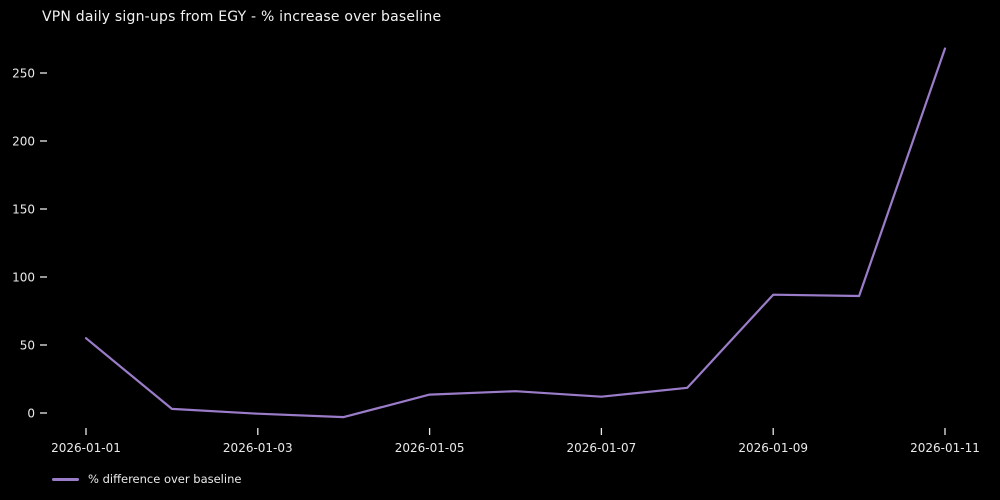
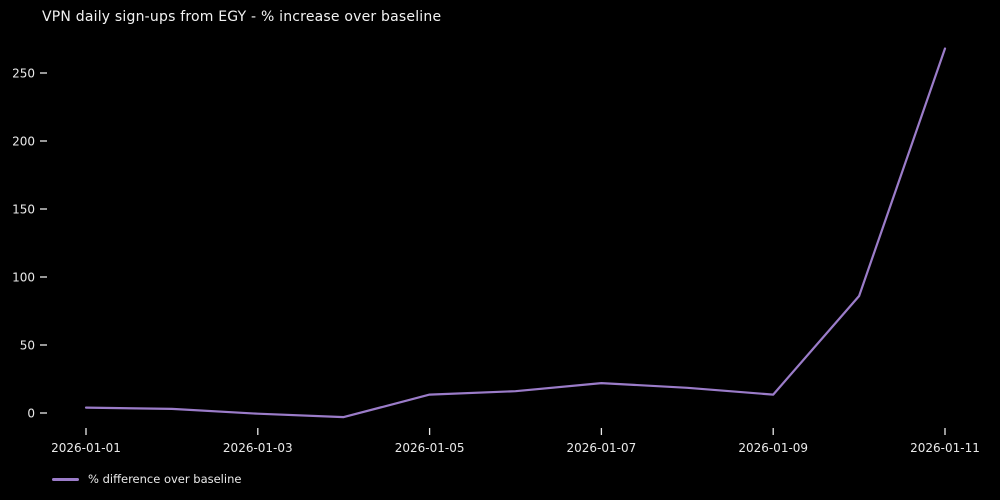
2026-01-01: 55 -> 4
2026-01-07: 12 -> 22
2026-01-09: 87 -> 14
